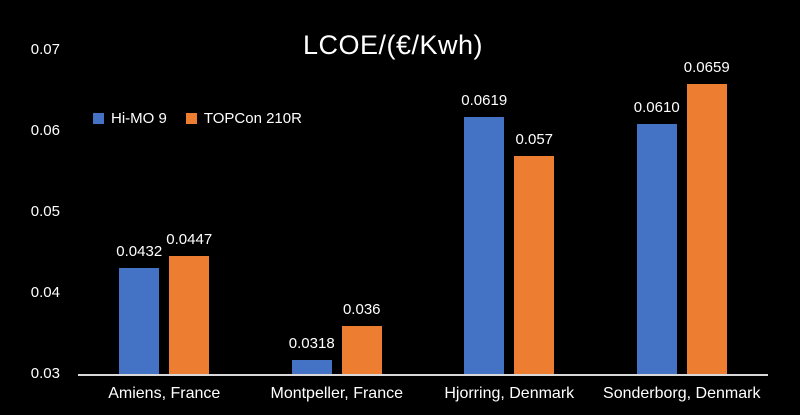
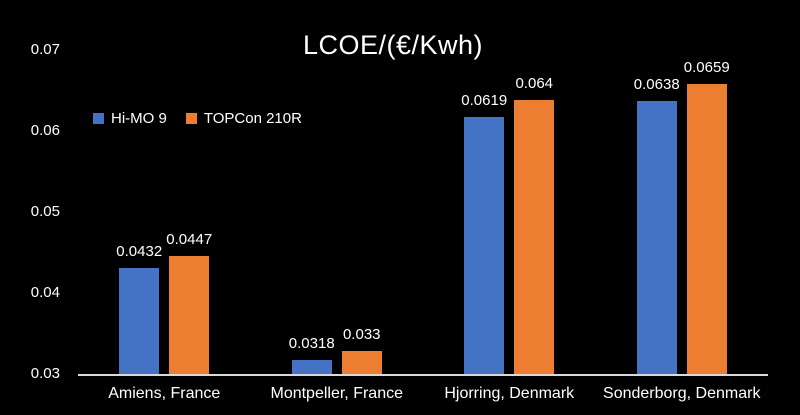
TOPCon 210R/Montpeller, France: 0.036 -> 0.033
TOPCon 210R/Hjorring, Denmark: 0.057 -> 0.064
Hi-MO 9/Sonderborg, Denmark: 0.0610 -> 0.0638
